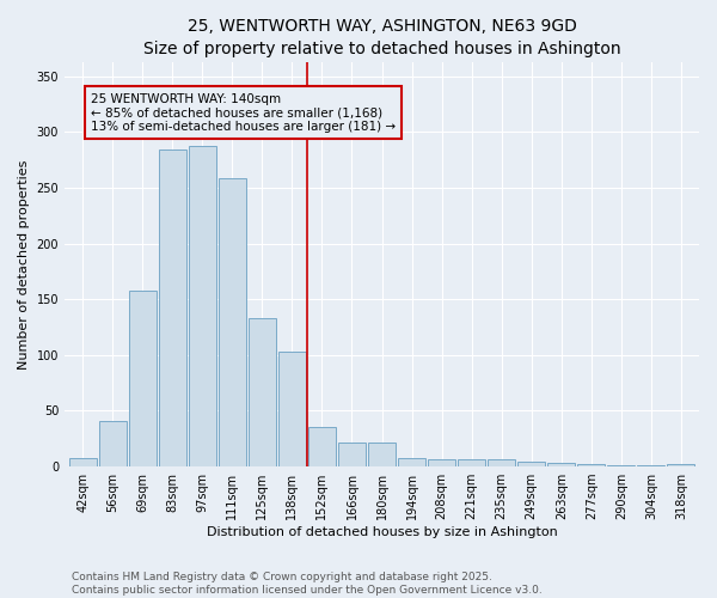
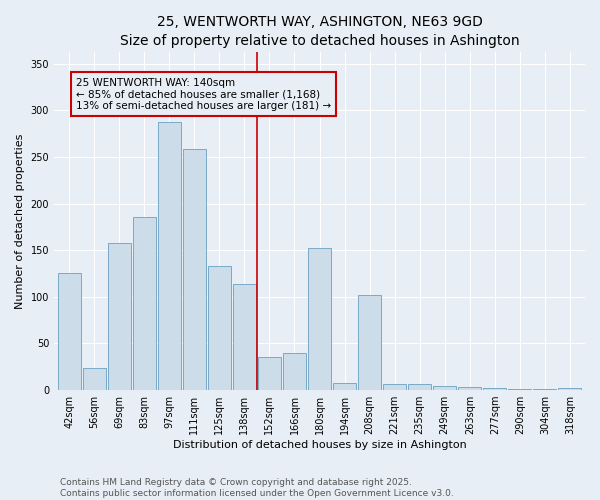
42sqm: 8 -> 126
56sqm: 41 -> 24
83sqm: 284 -> 186
138sqm: 103 -> 114
166sqm: 21 -> 40
180sqm: 21 -> 152
208sqm: 7 -> 102
